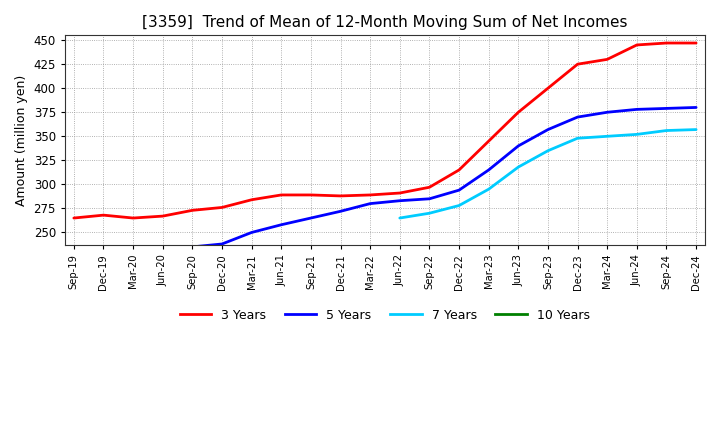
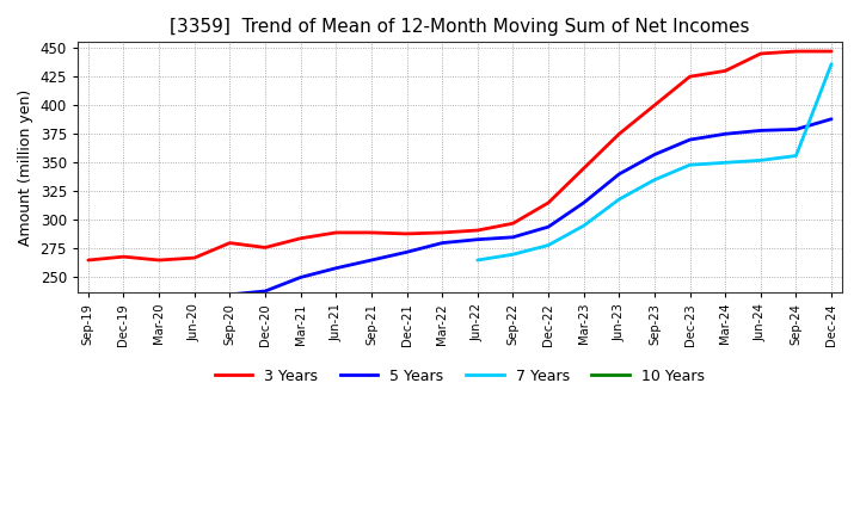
3 Years/Sep-20: 273 -> 280
5 Years/Dec-24: 380 -> 388
7 Years/Dec-24: 357 -> 436
